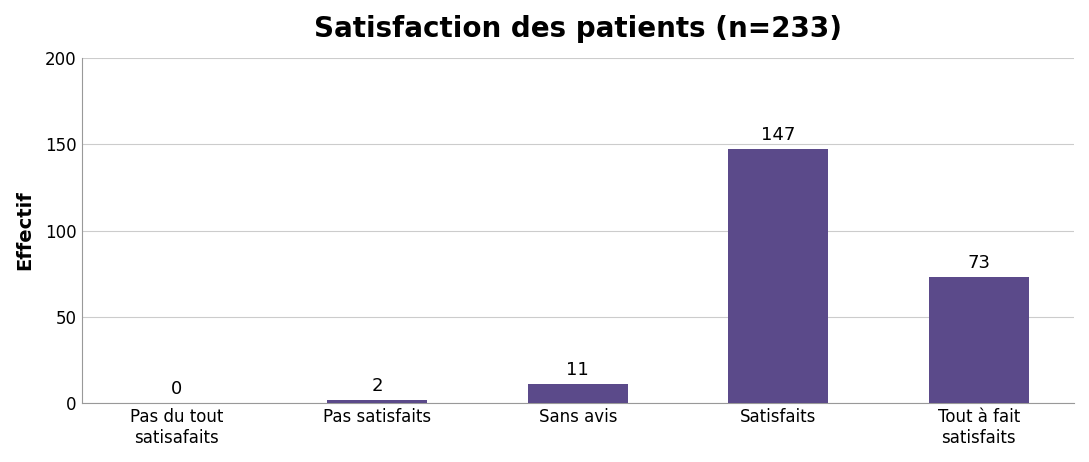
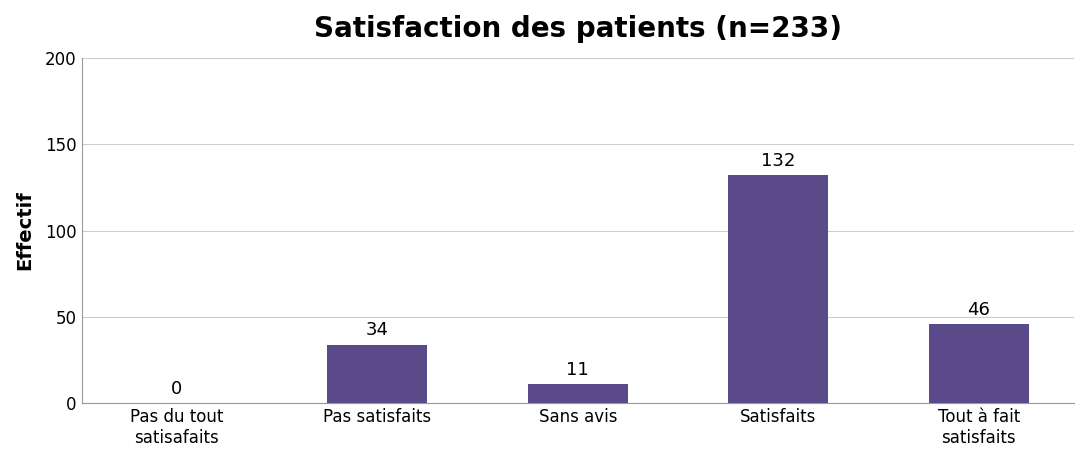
Pas satisfaits: 2 -> 34
Satisfaits: 147 -> 132
Tout à fait satisfaits: 73 -> 46
